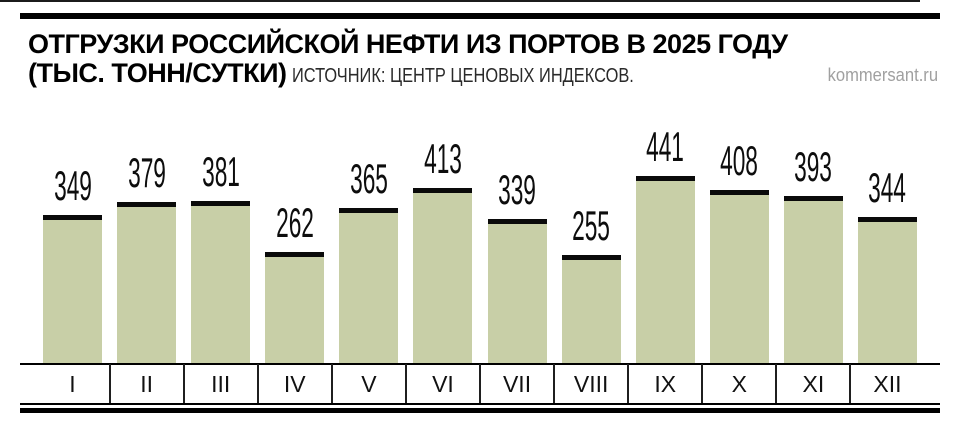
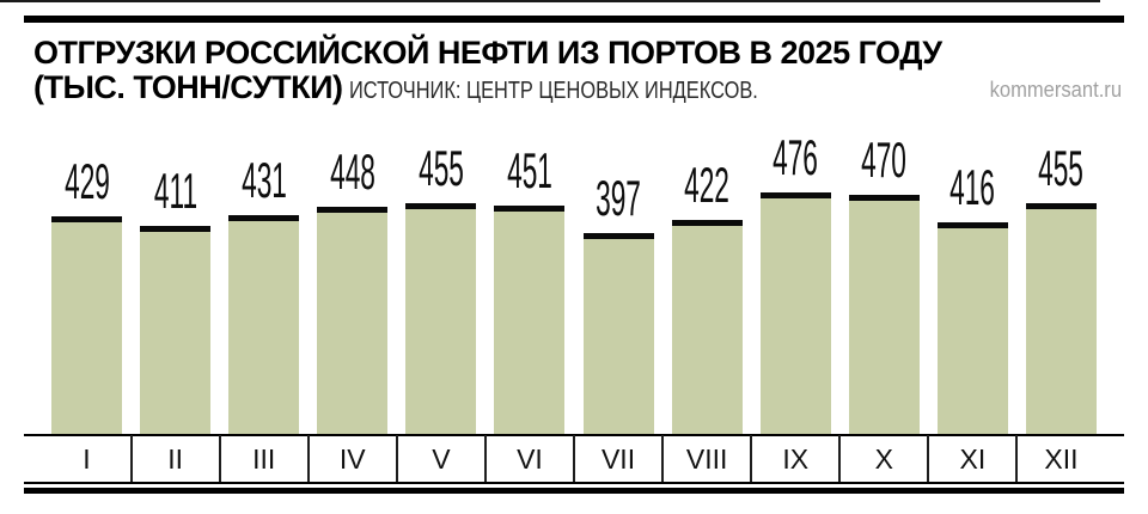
I: 349 -> 429
II: 379 -> 411
III: 381 -> 431
IV: 262 -> 448
V: 365 -> 455
VI: 413 -> 451
VII: 339 -> 397
VIII: 255 -> 422
IX: 441 -> 476
X: 408 -> 470
XI: 393 -> 416
XII: 344 -> 455
